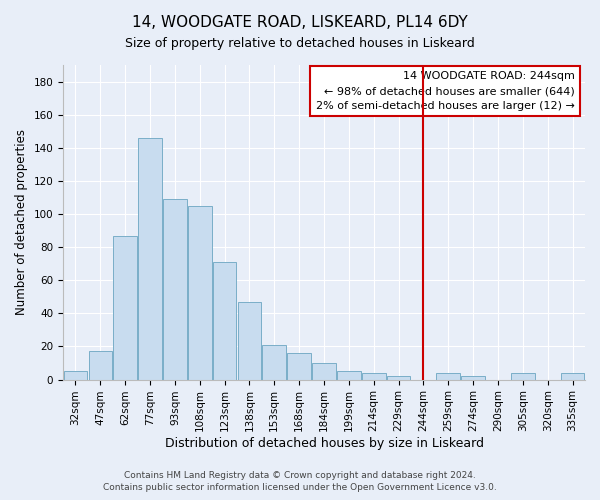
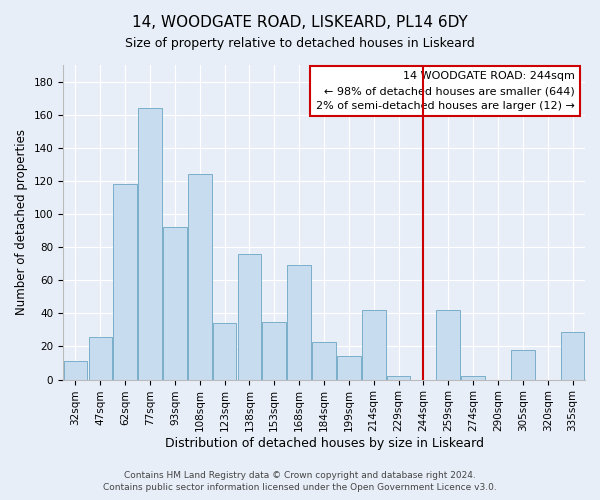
32sqm: 5 -> 11
47sqm: 17 -> 26
62sqm: 87 -> 118
77sqm: 146 -> 164
93sqm: 109 -> 92
108sqm: 105 -> 124
123sqm: 71 -> 34
138sqm: 47 -> 76
153sqm: 21 -> 35
168sqm: 16 -> 69
184sqm: 10 -> 23
199sqm: 5 -> 14
214sqm: 4 -> 42
259sqm: 4 -> 42
305sqm: 4 -> 18
335sqm: 4 -> 29
